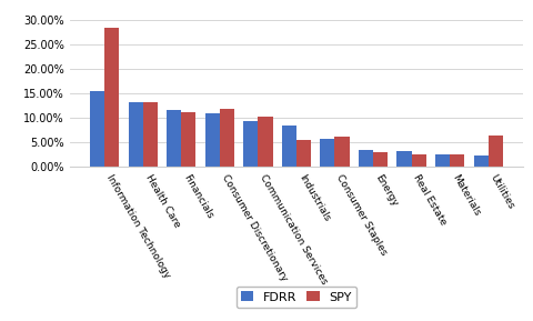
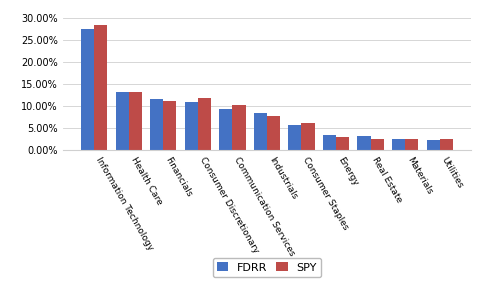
FDRR/Information Technology: 15.5% -> 27.5%
SPY/Industrials: 5.5% -> 7.7%
SPY/Utilities: 6.5% -> 2.5%
